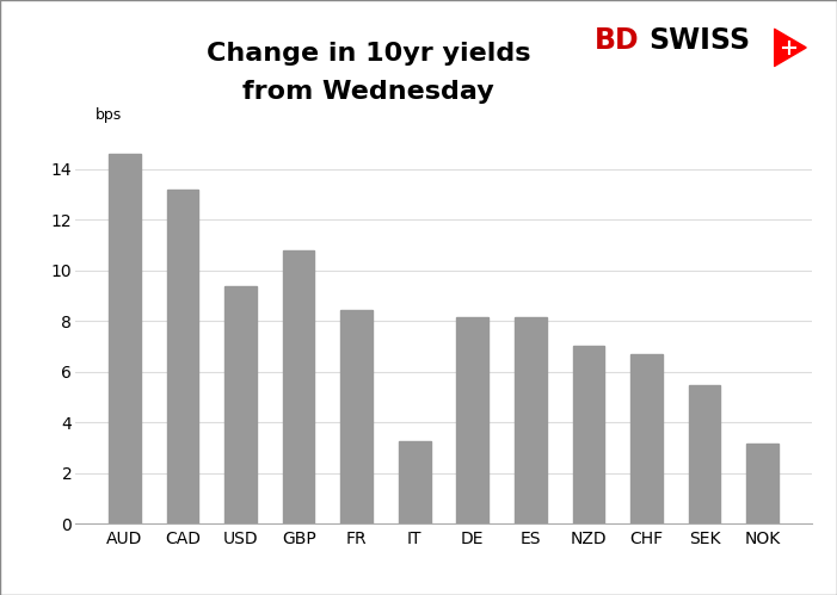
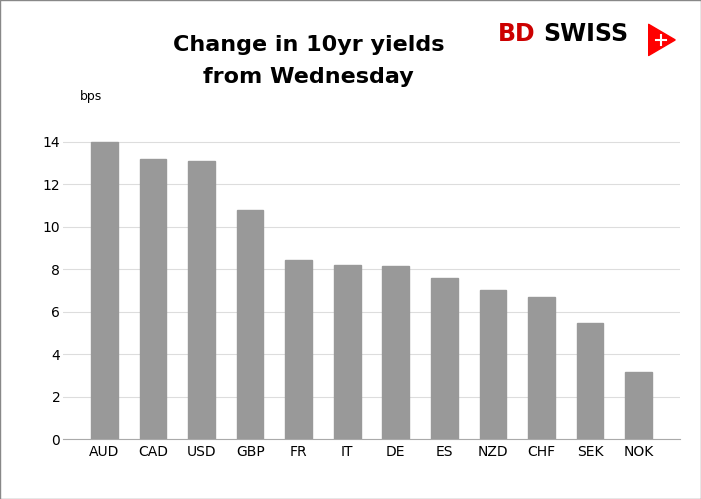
AUD: 14.60 -> 14.00
USD: 9.35 -> 13.10
IT: 3.25 -> 8.20
ES: 8.15 -> 7.60
